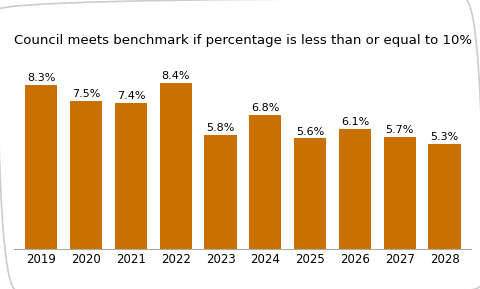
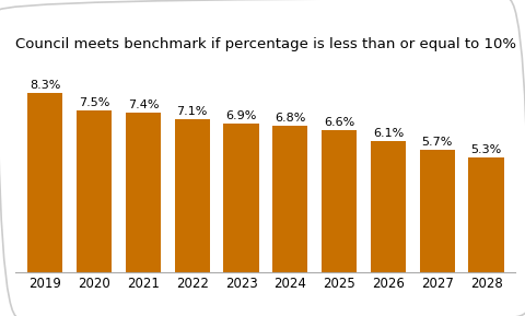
2022: 8.4% -> 7.1%
2023: 5.8% -> 6.9%
2025: 5.6% -> 6.6%
